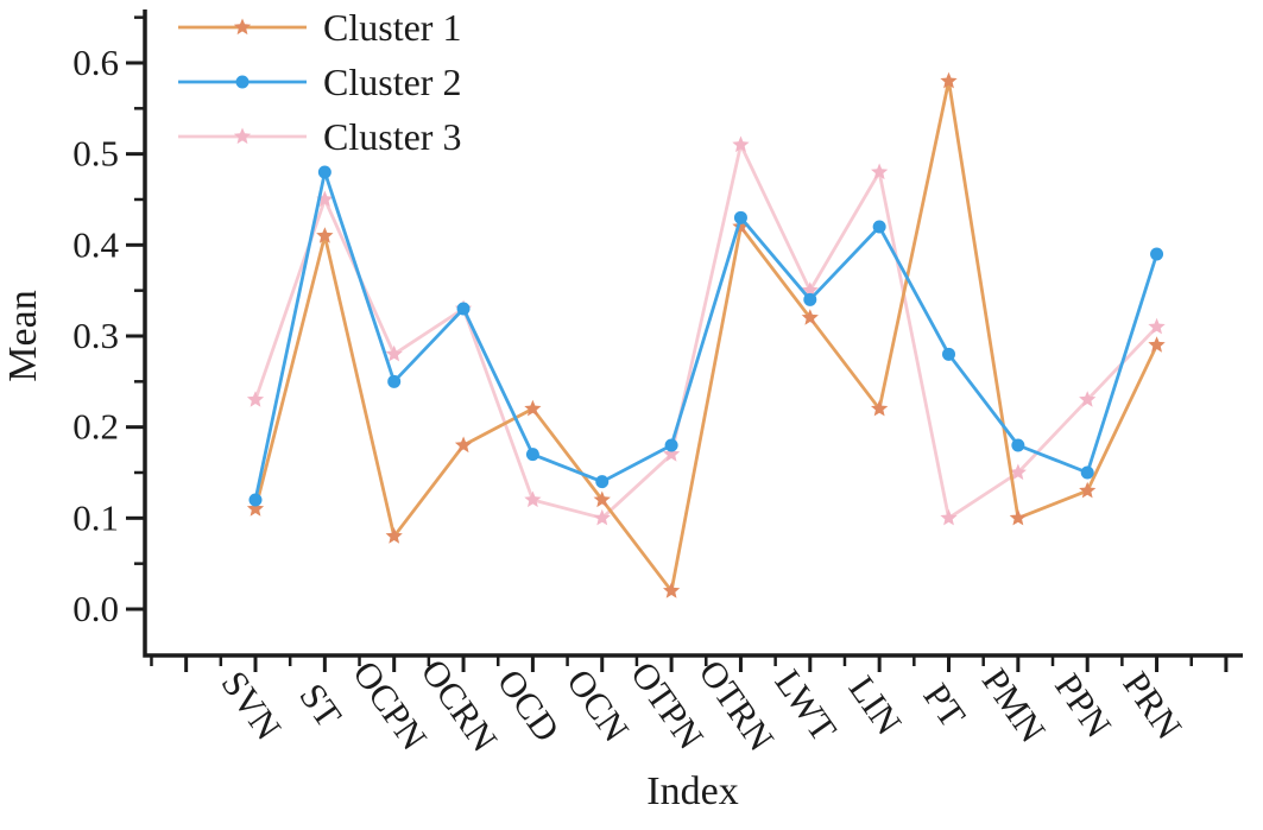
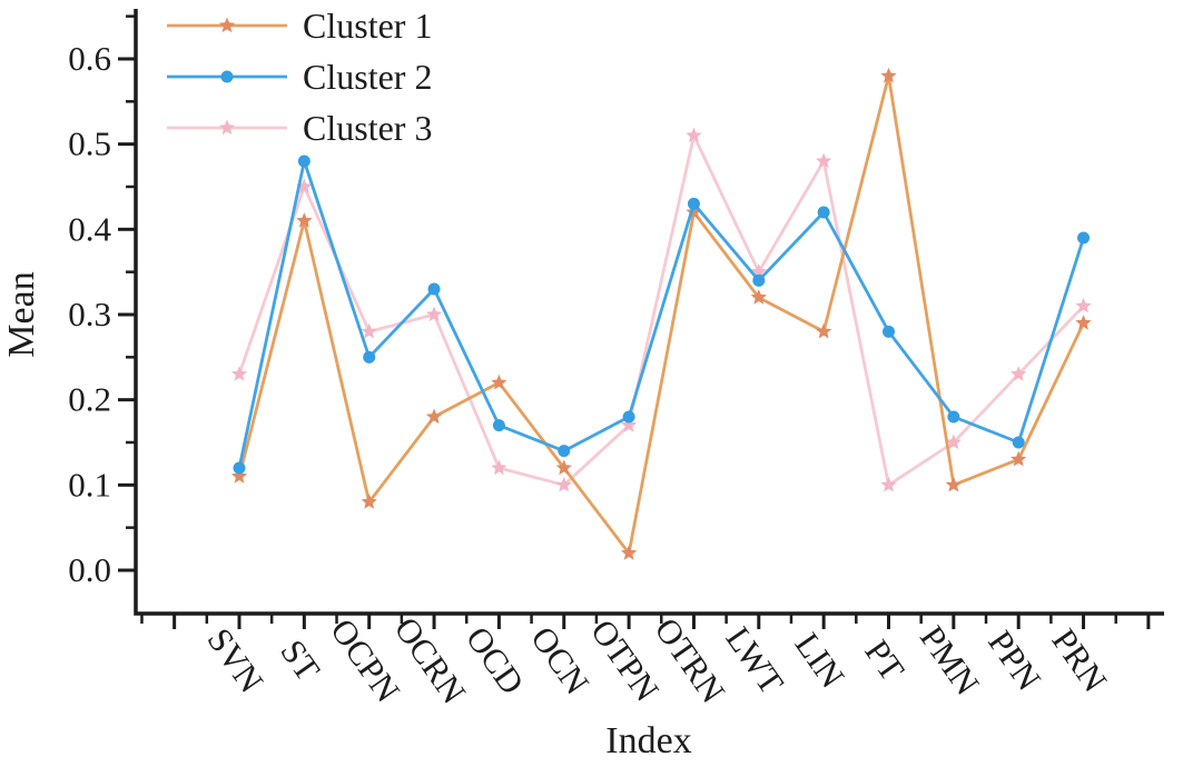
Cluster 3/OCRN: 0.33 -> 0.30
Cluster 1/LIN: 0.22 -> 0.28
